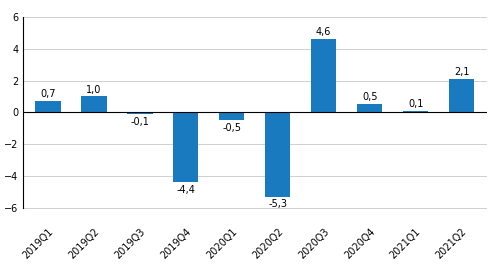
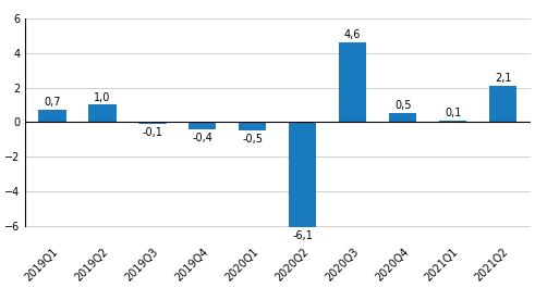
2019Q4: -4,4 -> -0,4
2020Q2: -5,3 -> -6,1
